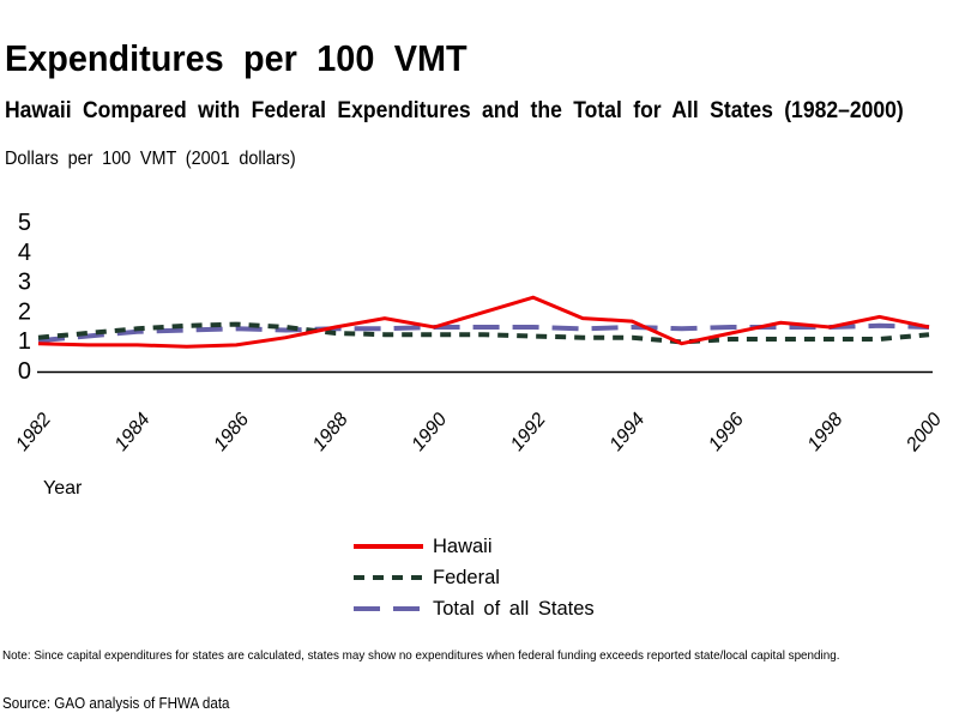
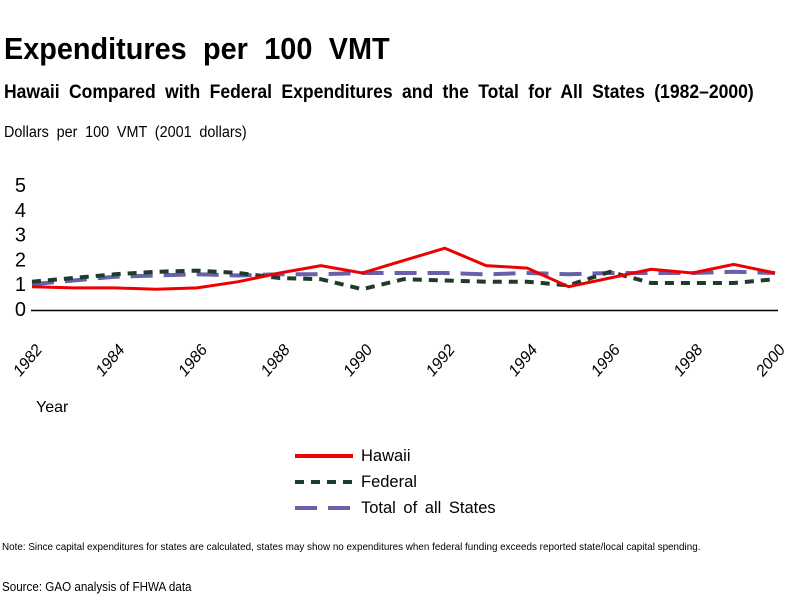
Federal/1990: 1.2 -> 0.8
Federal/1996: 1.1 -> 1.5
